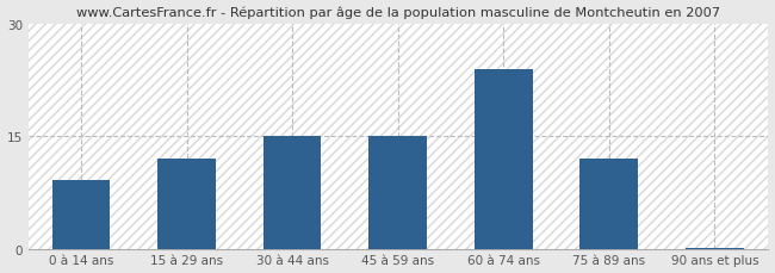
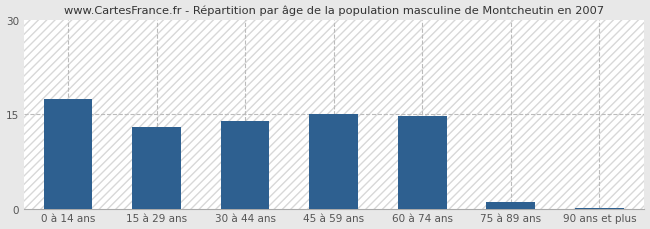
0 à 14 ans: 9.2 -> 17.5
15 à 29 ans: 12.0 -> 13.0
30 à 44 ans: 15.0 -> 14.0
60 à 74 ans: 24.0 -> 14.7
75 à 89 ans: 12.0 -> 1.0
